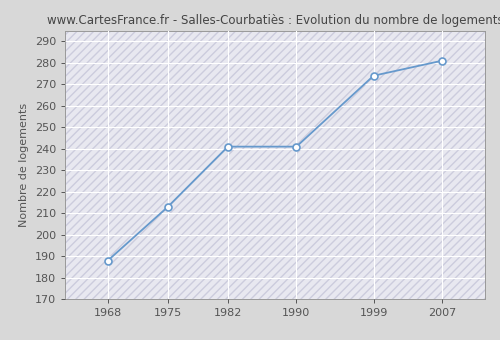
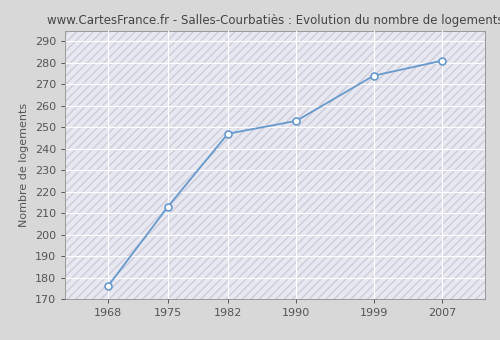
1968: 188 -> 176
1982: 241 -> 247
1990: 241 -> 253
